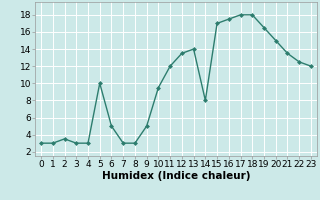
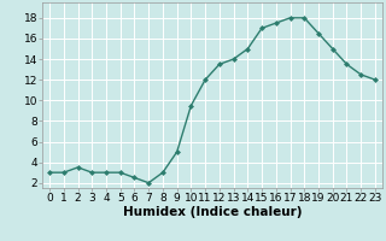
5: 10.0 -> 3.0
6: 5.0 -> 2.5
7: 3.0 -> 2.0
14: 8.0 -> 15.0
